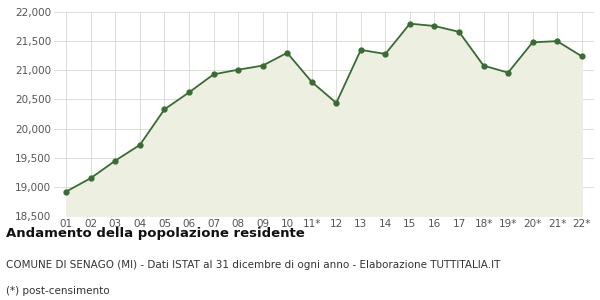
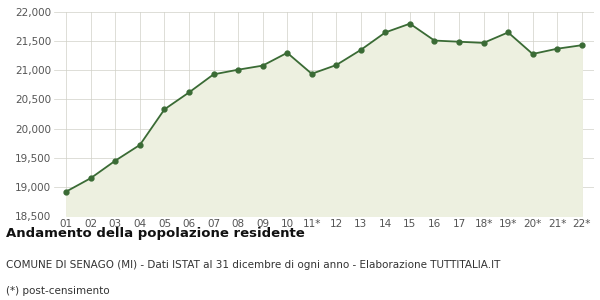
11*: 20,800 -> 20,940
12: 20,440 -> 21,090
14: 21,280 -> 21,650
16: 21,760 -> 21,510
17: 21,660 -> 21,490
18*: 21,080 -> 21,470
19*: 20,960 -> 21,650
20*: 21,480 -> 21,280
21*: 21,500 -> 21,370
22*: 21,240 -> 21,430
